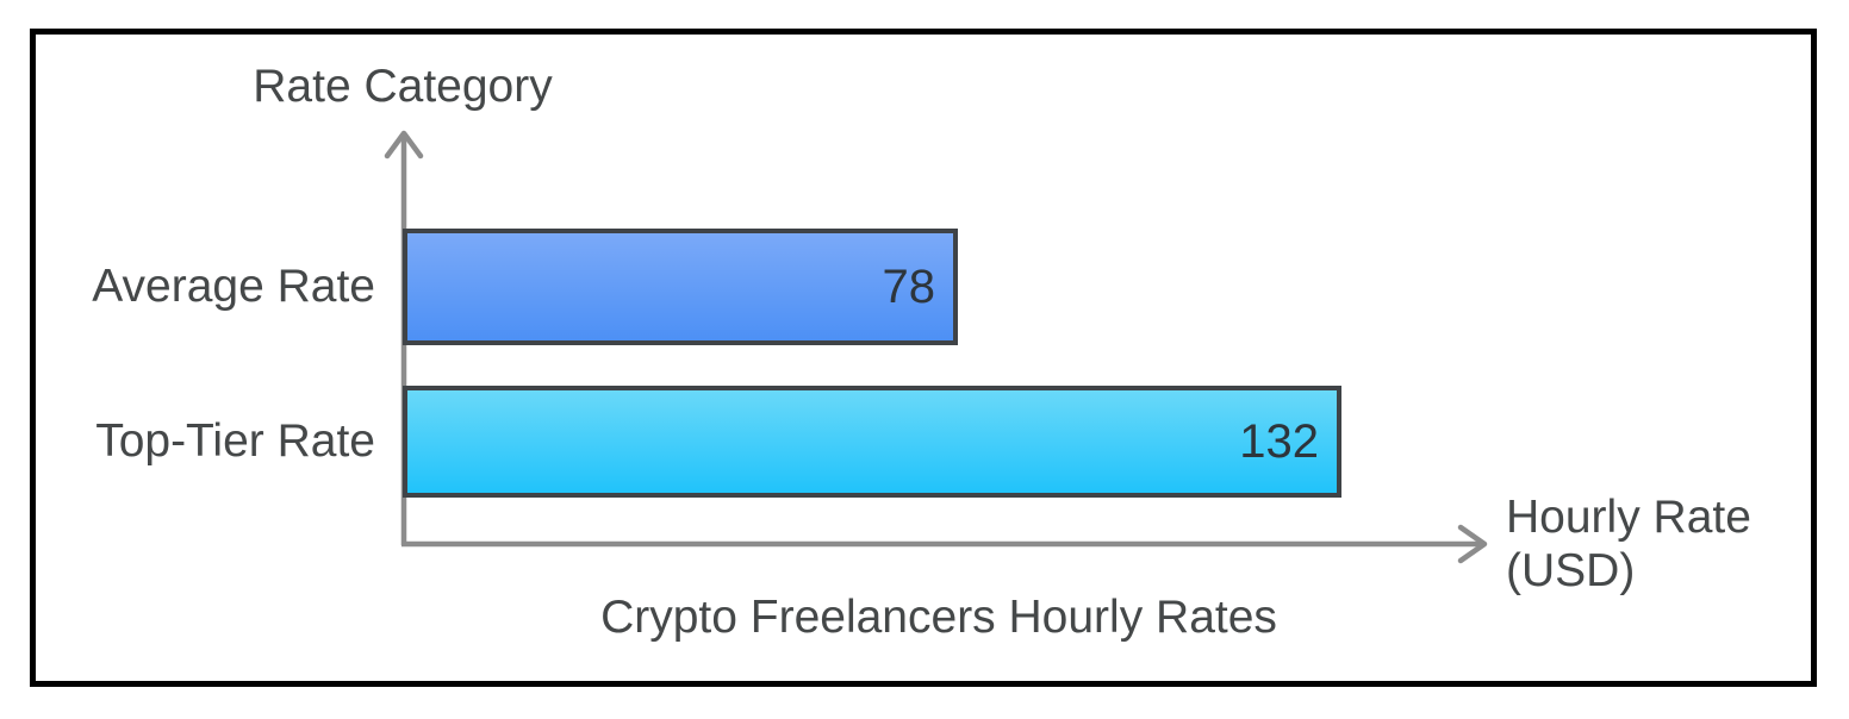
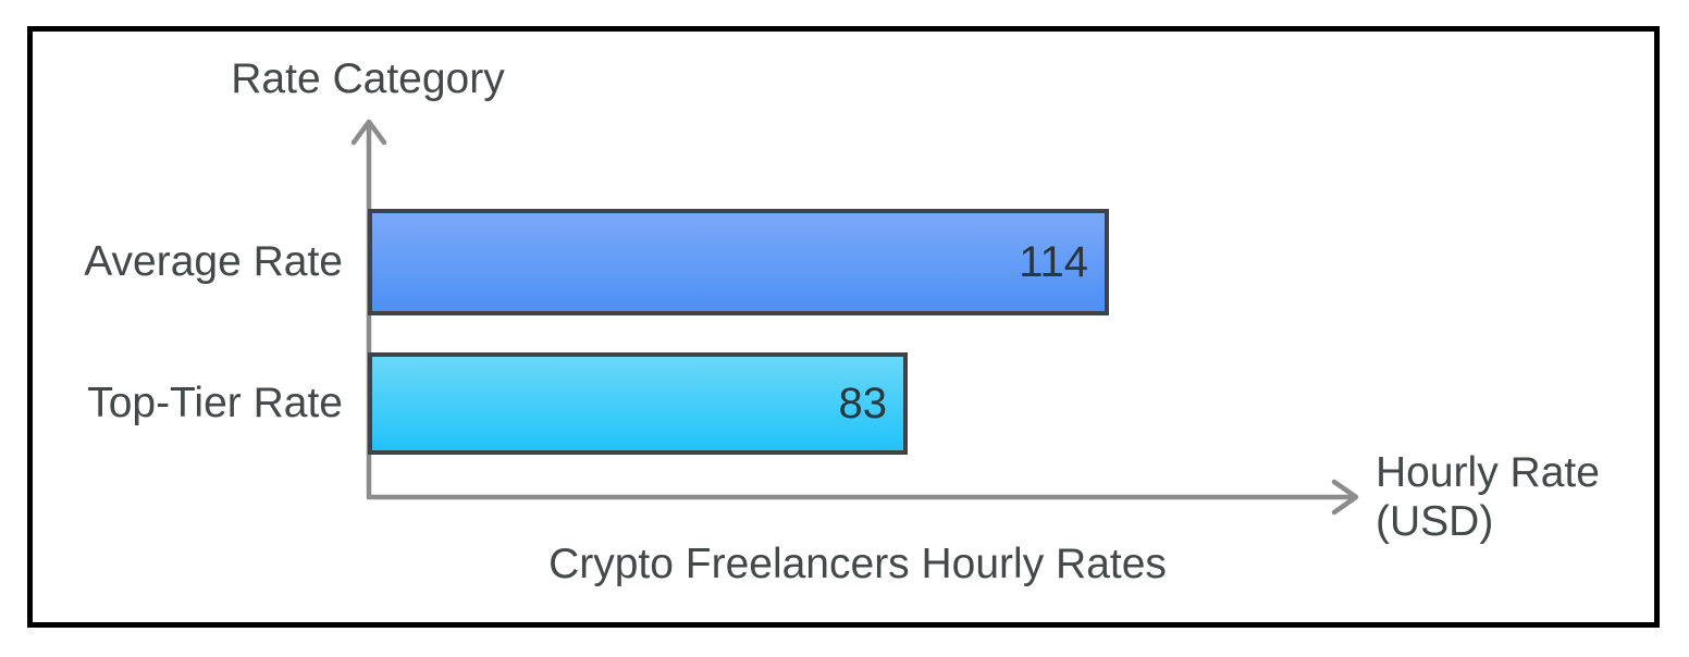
Average Rate: 78 -> 114
Top-Tier Rate: 132 -> 83
